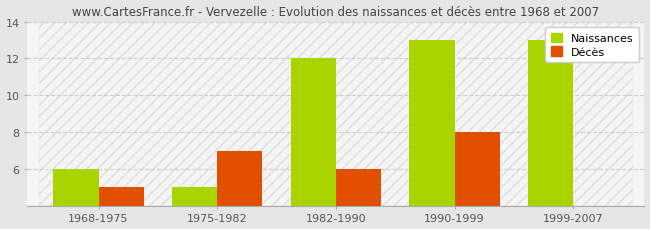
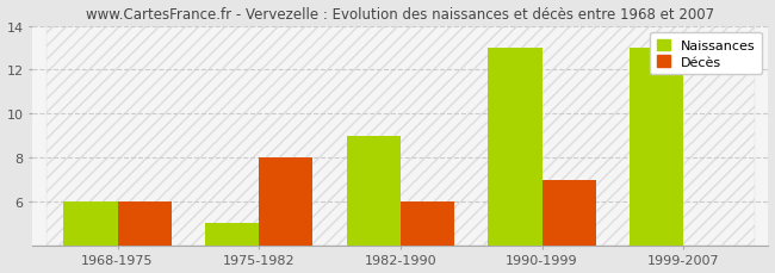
Décès/1968-1975: 5 -> 6
Décès/1975-1982: 7 -> 8
Naissances/1982-1990: 12 -> 9
Décès/1990-1999: 8 -> 7
